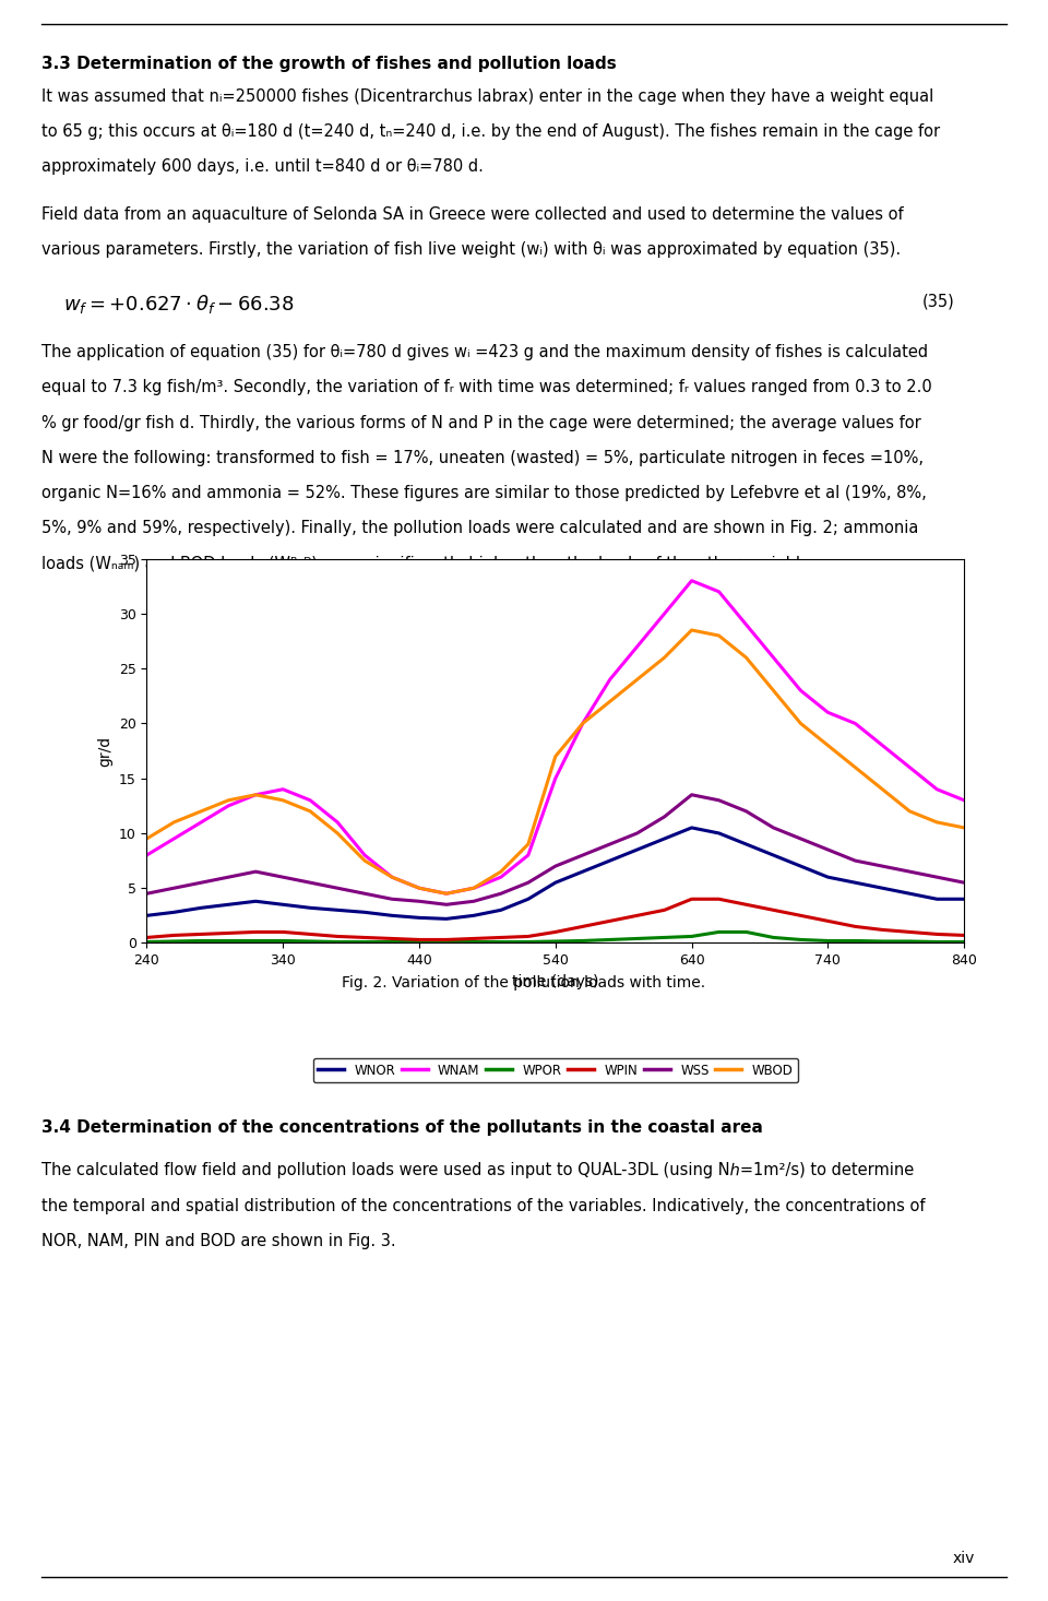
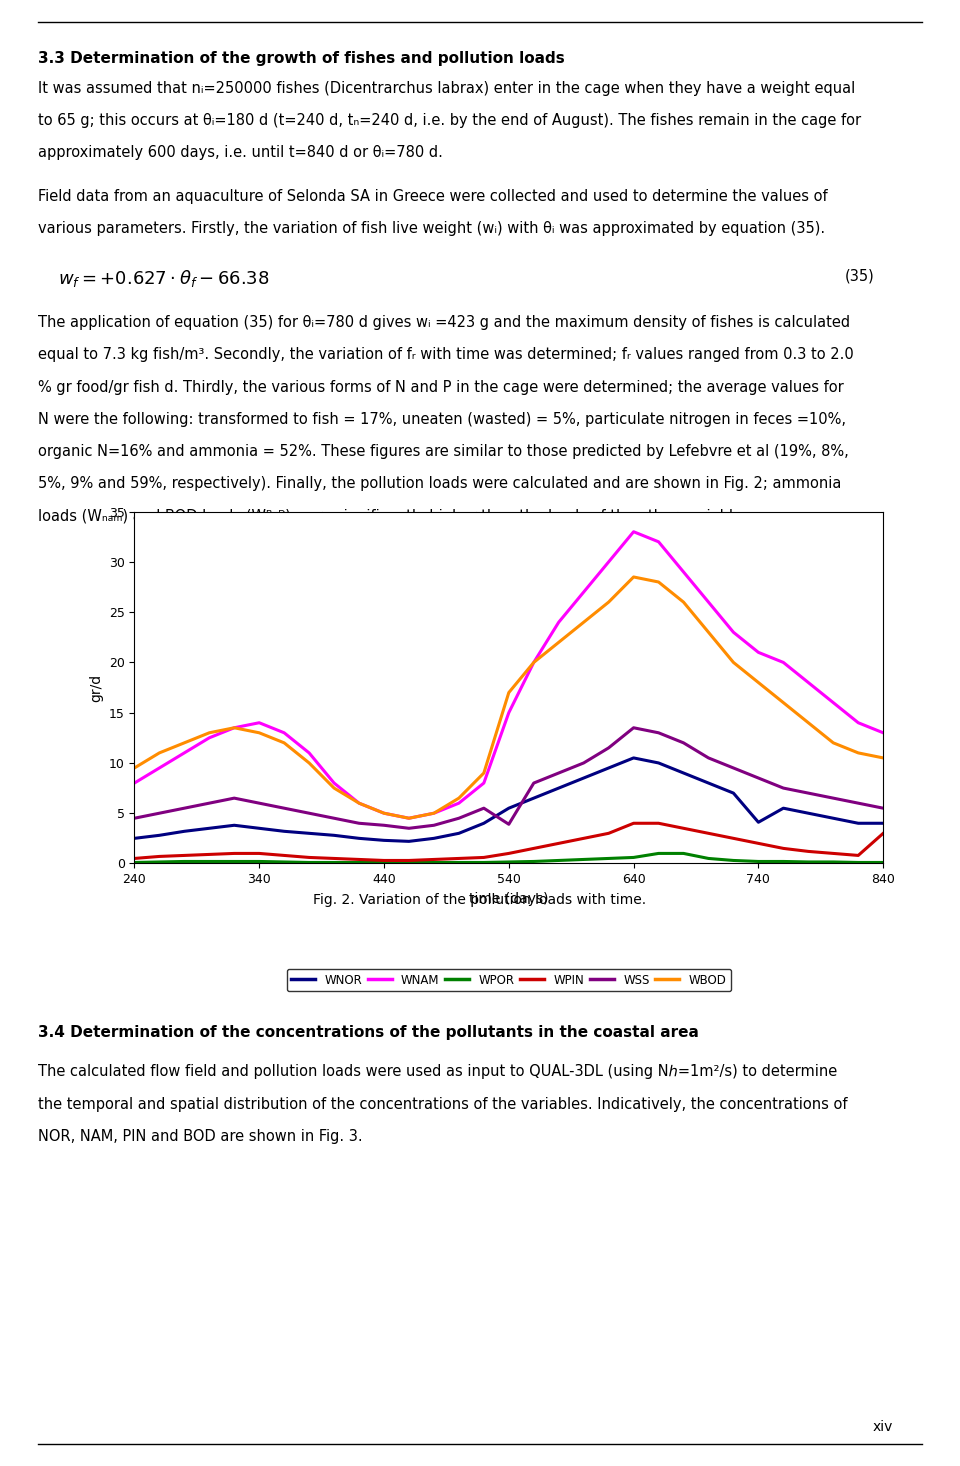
WSS/540: 7.0 -> 3.9
WNOR/740: 6.0 -> 4.1
WPIN/840: 0.7 -> 3.0
